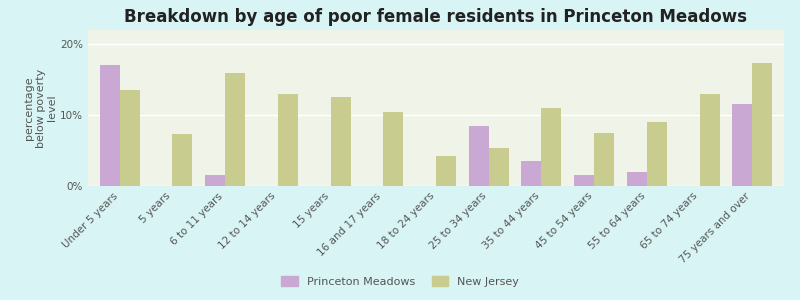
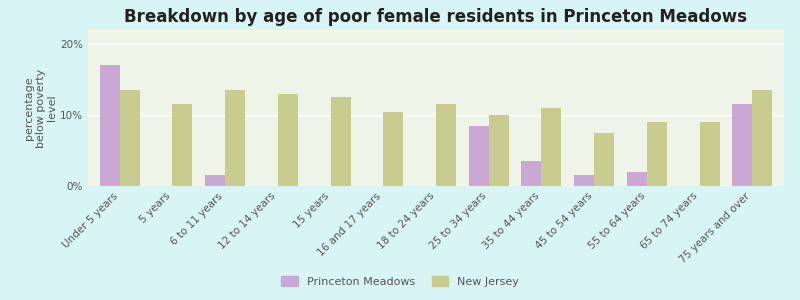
New Jersey/5 years: 7.4% -> 11.5%
New Jersey/6 to 11 years: 16.0% -> 13.5%
New Jersey/18 to 24 years: 4.2% -> 11.5%
New Jersey/25 to 34 years: 5.4% -> 10.0%
New Jersey/65 to 74 years: 13.0% -> 9.0%
New Jersey/75 years and over: 17.4% -> 13.5%
